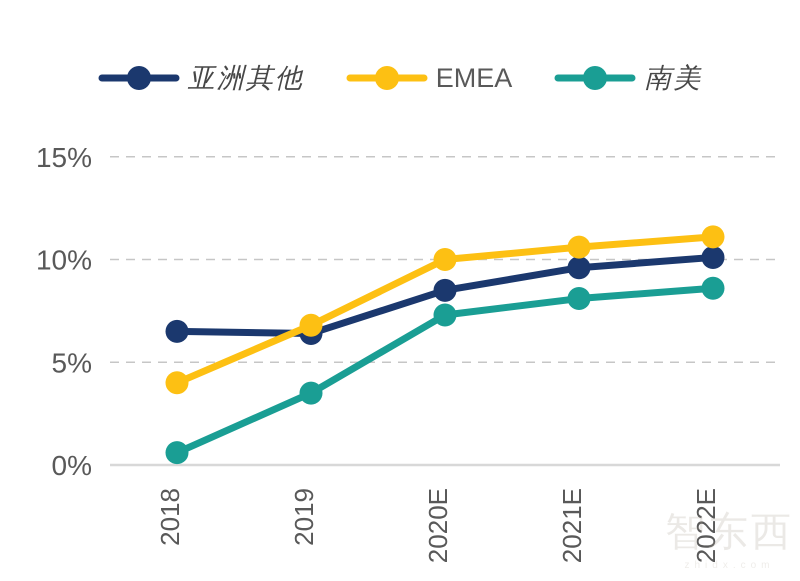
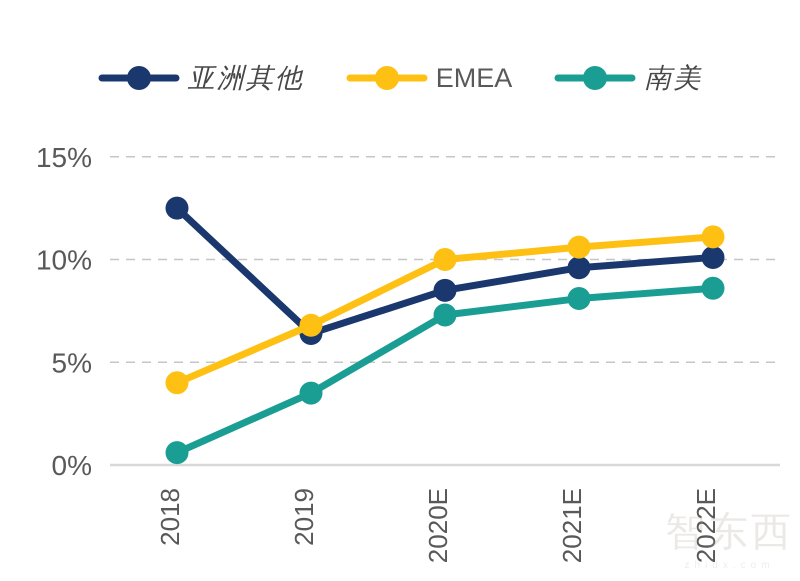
亚洲其他/2018: 6.5% -> 12.5%
